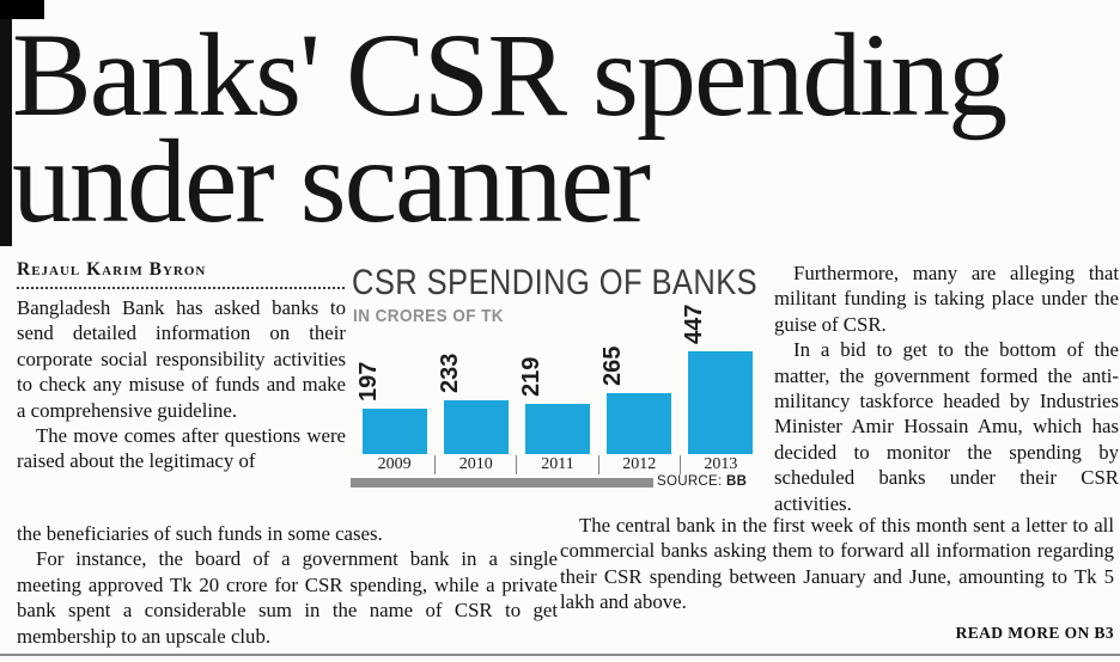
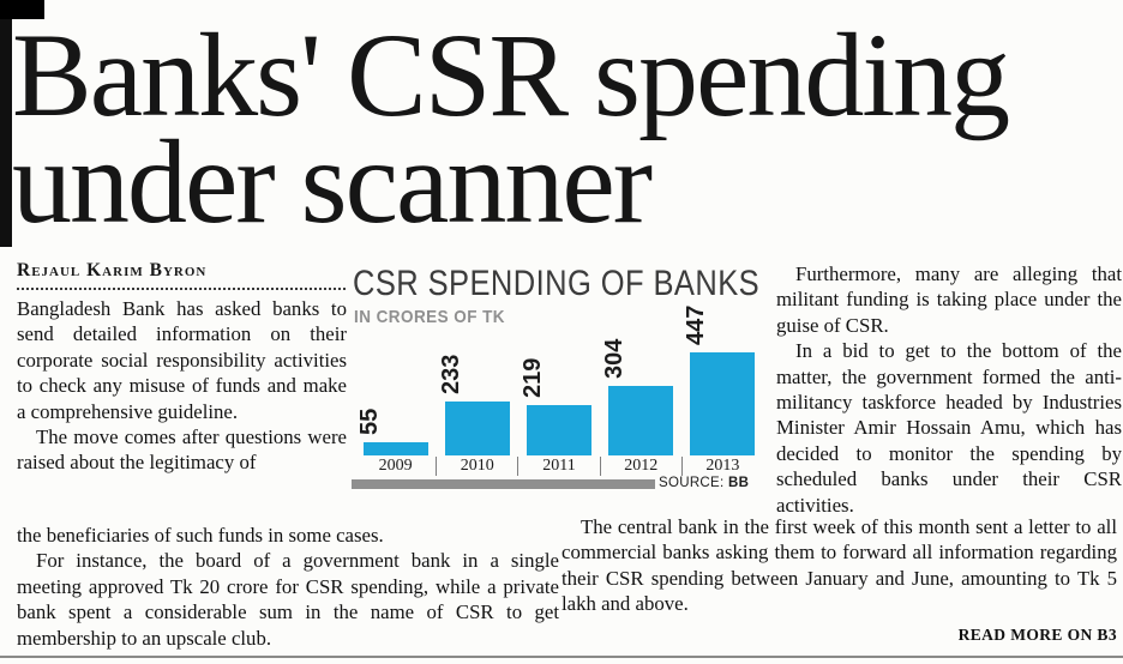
2009: 197 -> 55
2012: 265 -> 304
